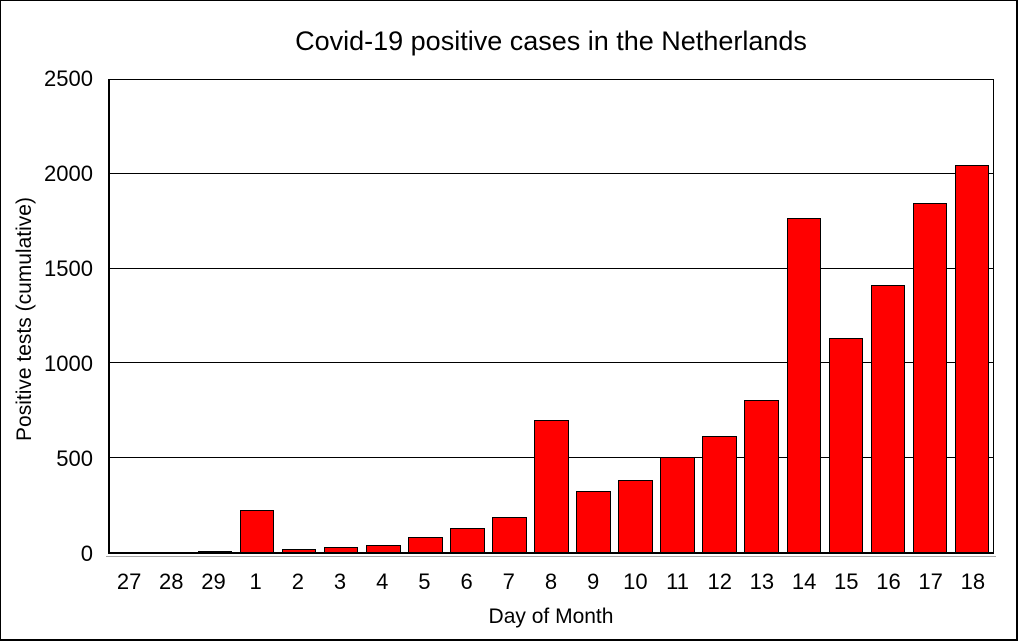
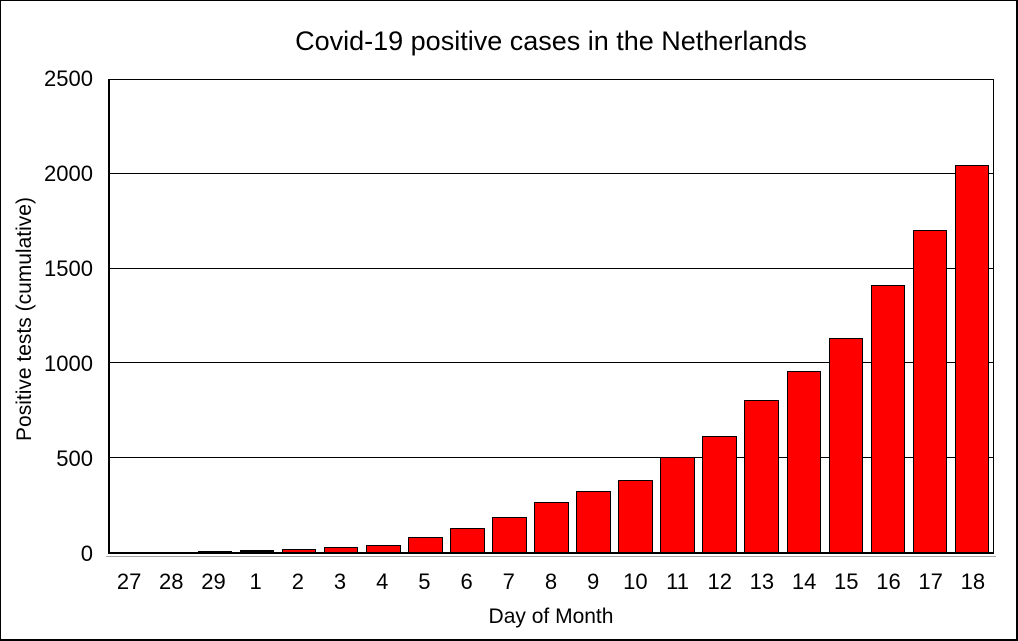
1: 220 -> 10
8: 700 -> 260
14: 1770 -> 960
17: 1850 -> 1700
